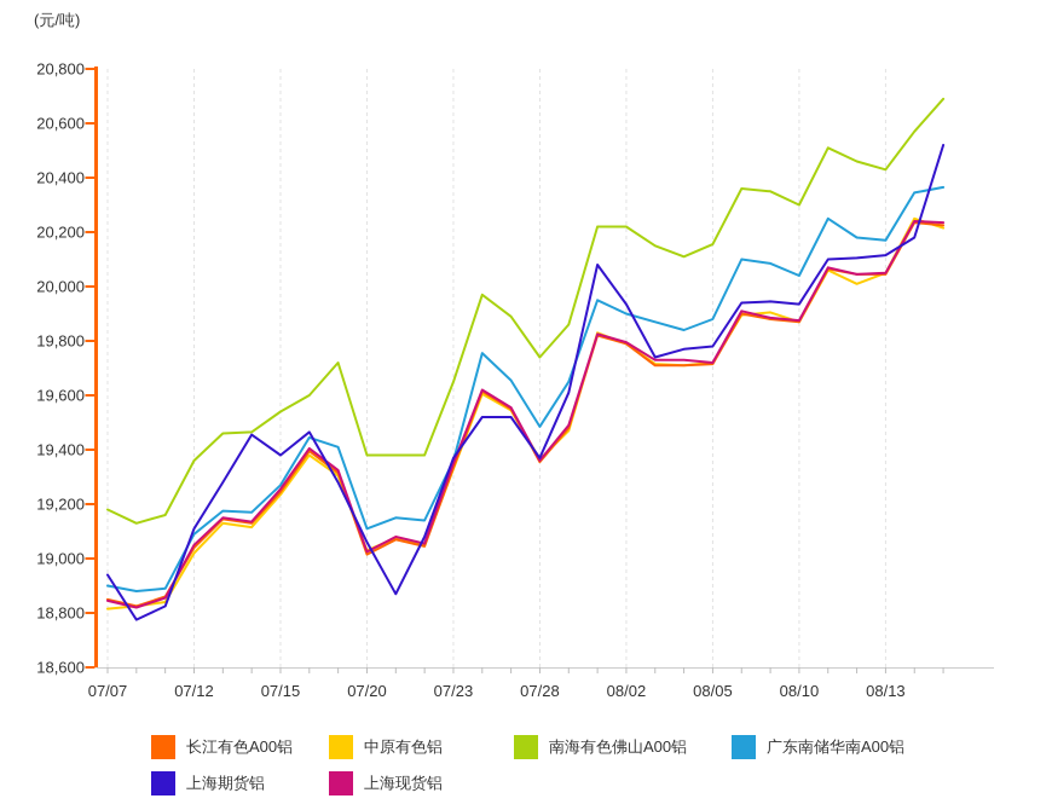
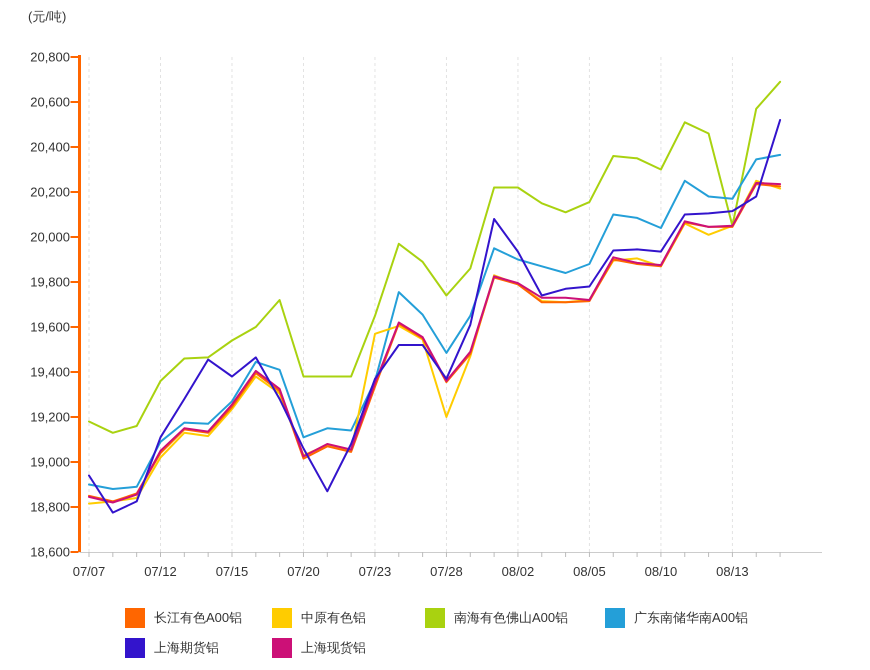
中原有色铝/07/23: 19330 -> 19570
中原有色铝/07/28: 19360 -> 19200
南海有色佛山A00铝/08/13: 20430 -> 20050
